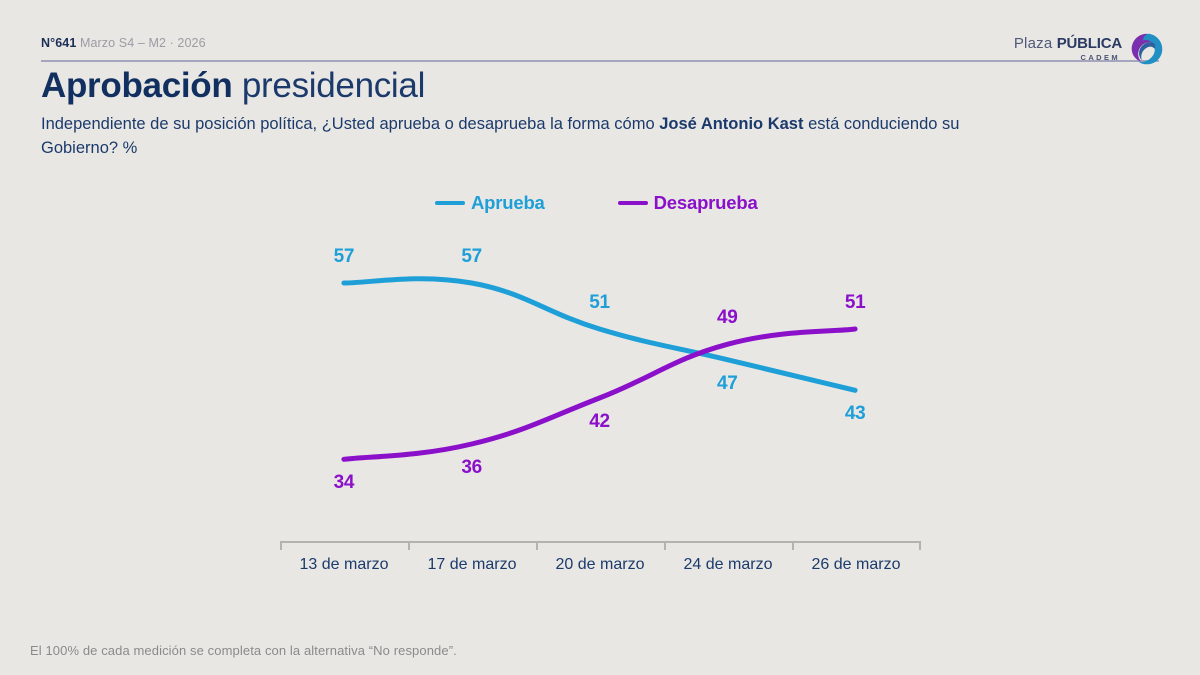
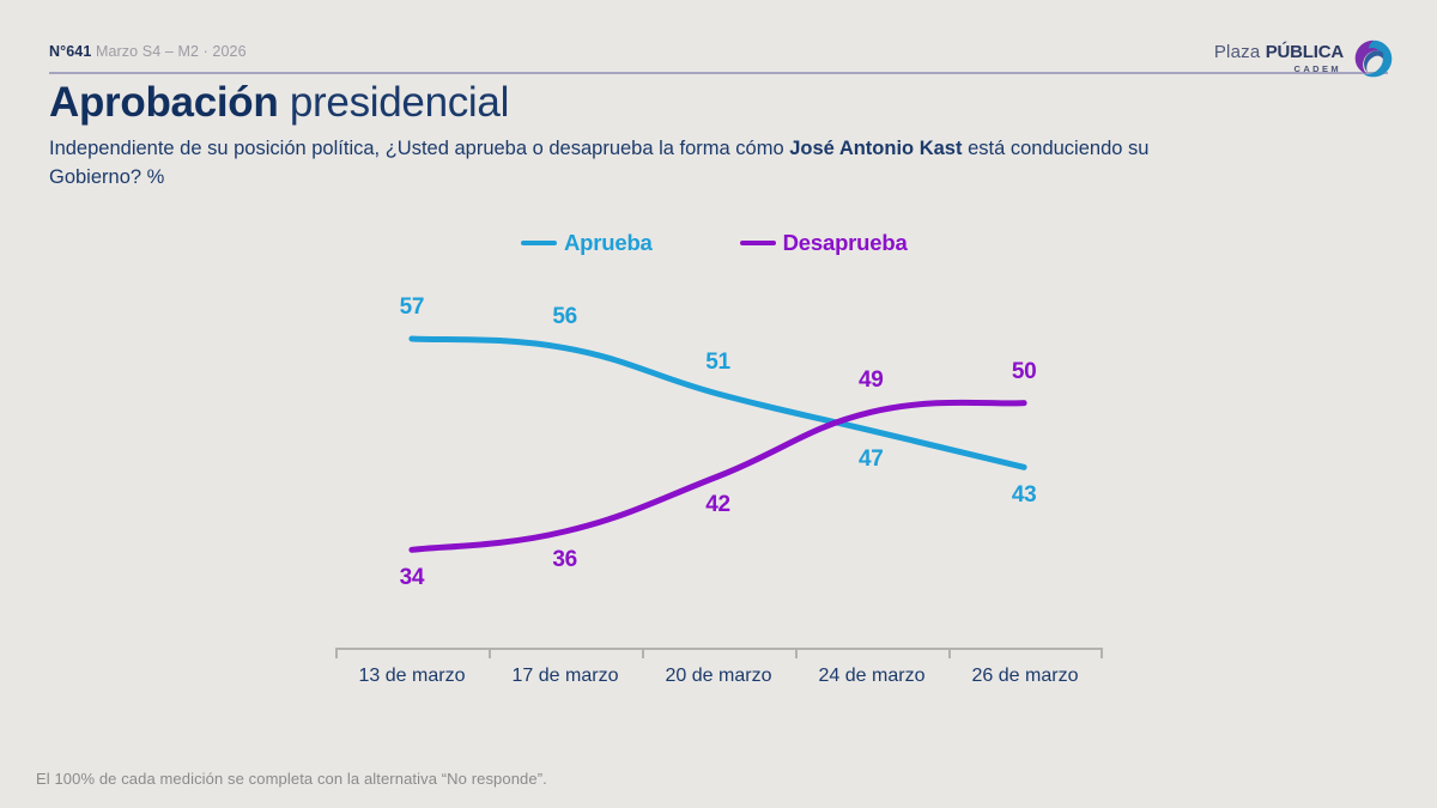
Aprueba/17 de marzo: 57 -> 56
Desaprueba/26 de marzo: 51 -> 50
